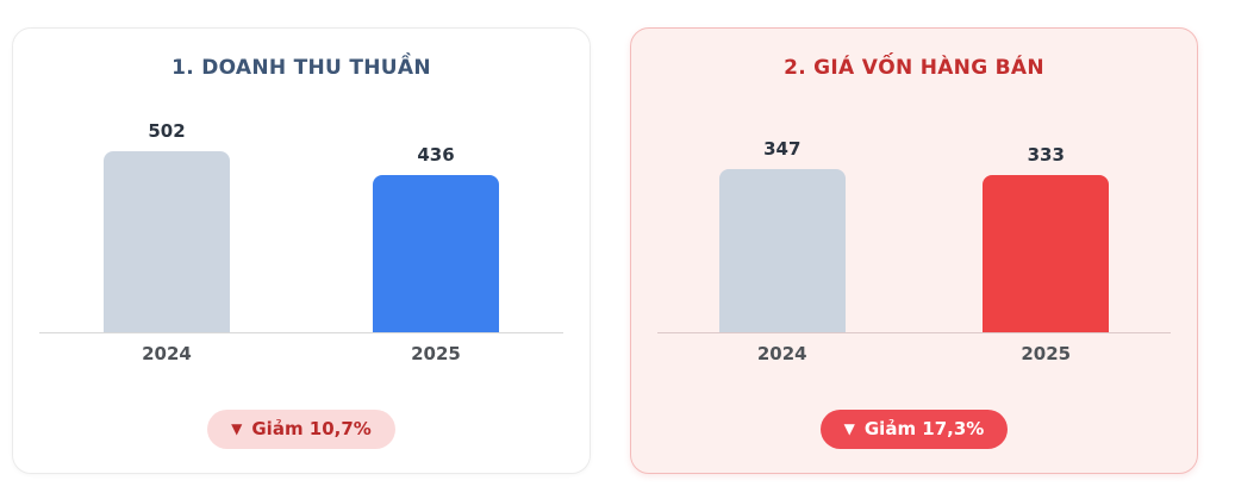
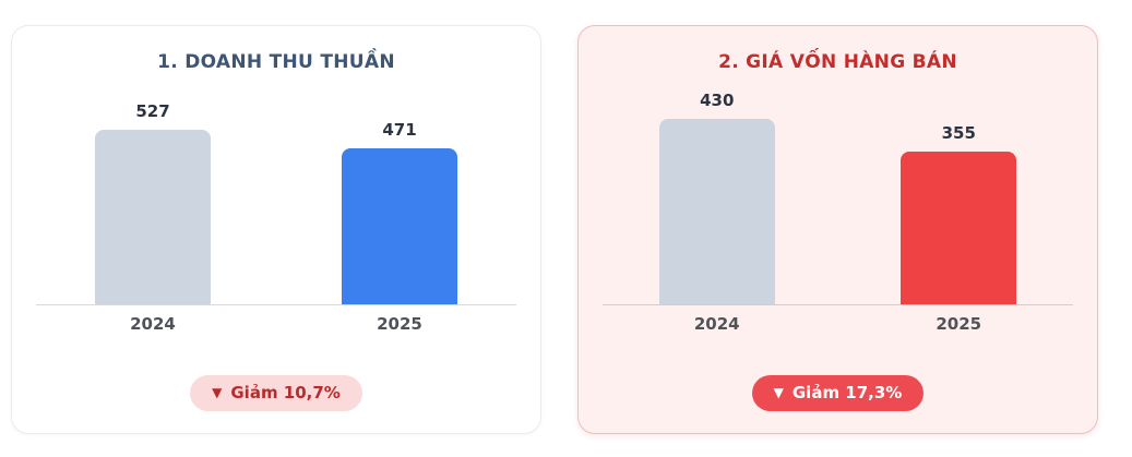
1. DOANH THU THUẦN/2024: 502 -> 527
1. DOANH THU THUẦN/2025: 436 -> 471
2. GIÁ VỐN HÀNG BÁN/2024: 347 -> 430
2. GIÁ VỐN HÀNG BÁN/2025: 333 -> 355
